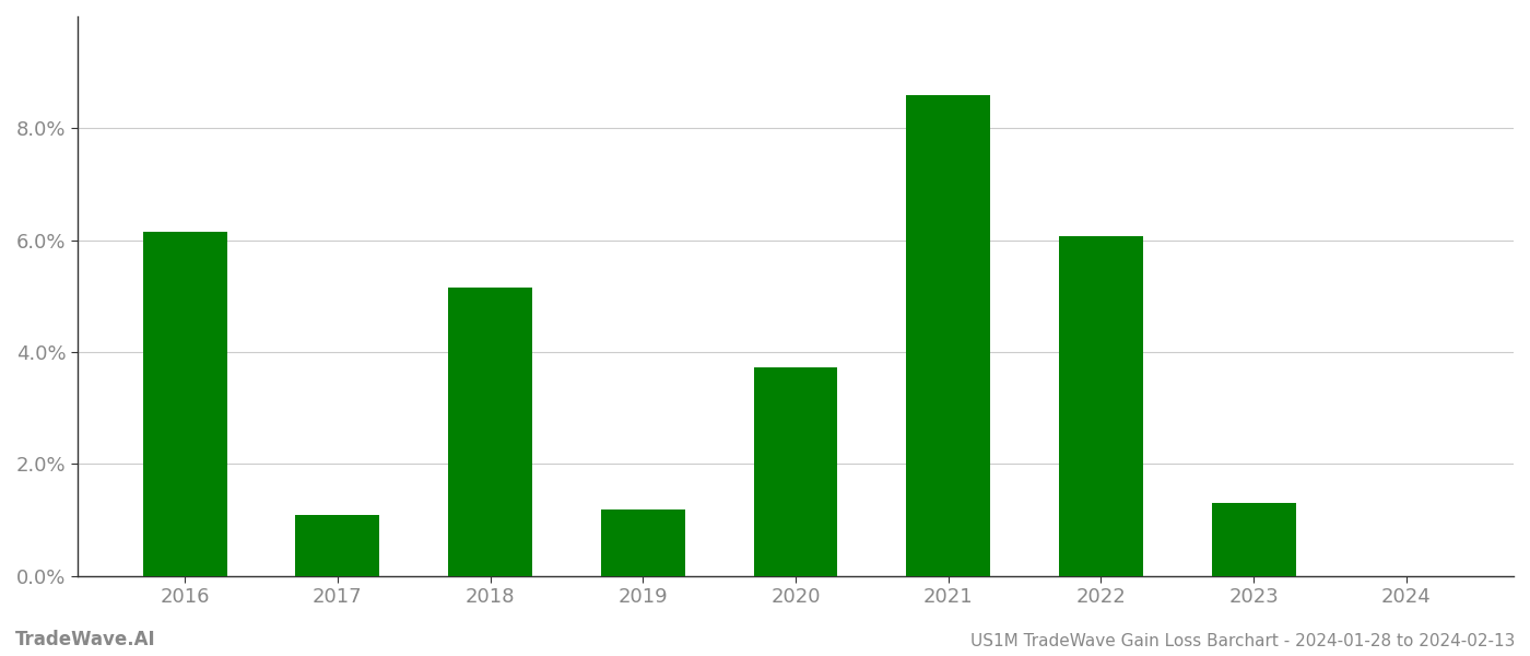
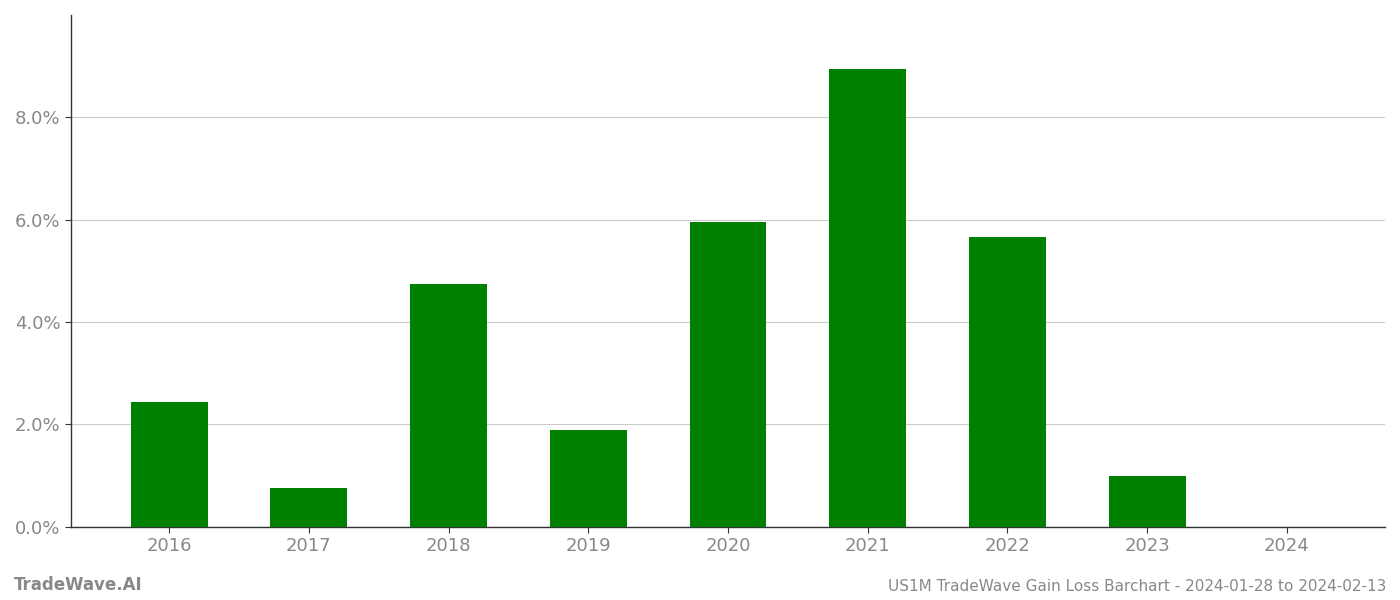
2016: 6.14% -> 2.44%
2017: 1.08% -> 0.76%
2018: 5.15% -> 4.74%
2019: 1.18% -> 1.88%
2020: 3.72% -> 5.96%
2021: 8.60% -> 8.94%
2022: 6.07% -> 5.66%
2023: 1.30% -> 0.98%
